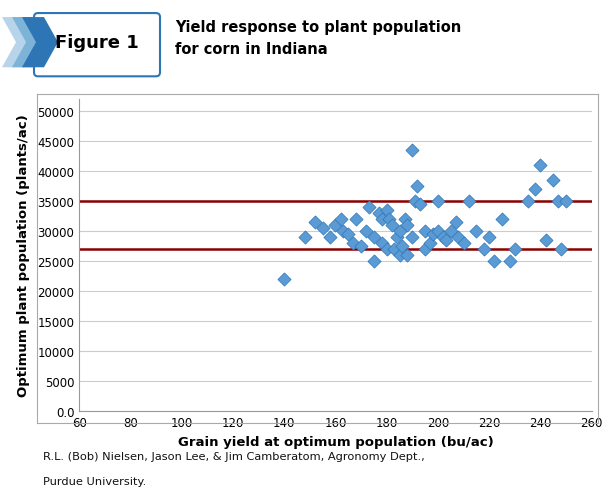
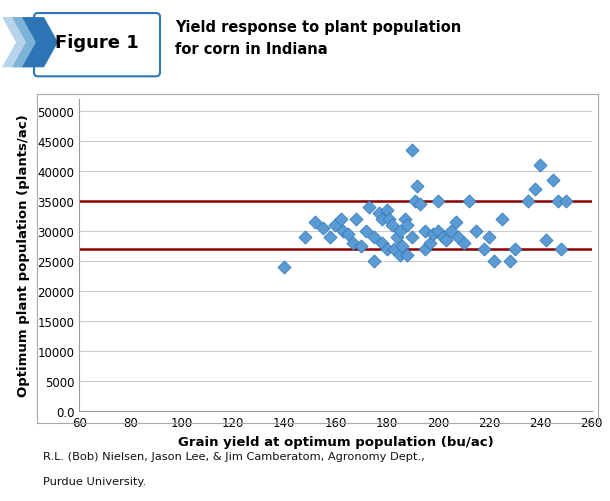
140: 22000 -> 24000
